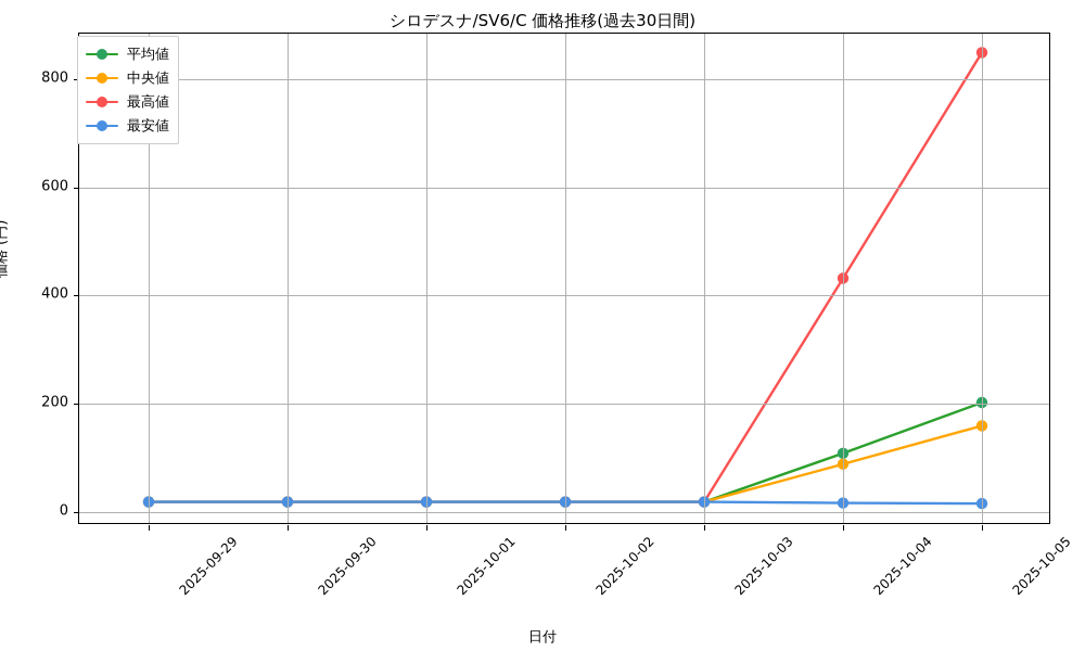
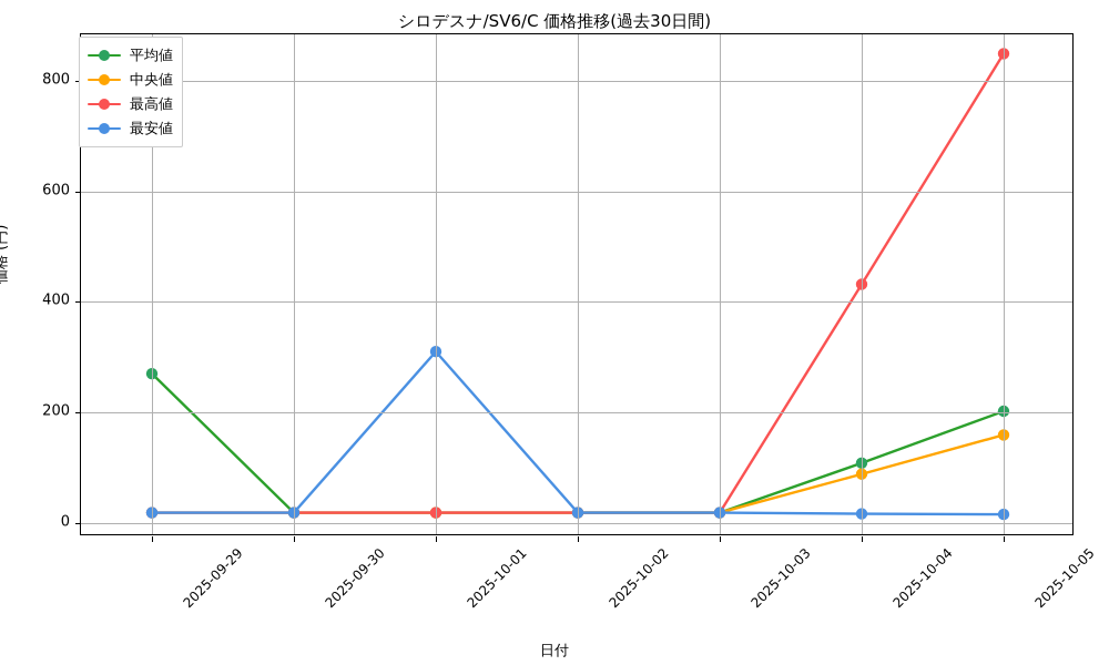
平均値/2025-09-29: 20 -> 270
最安値/2025-10-01: 20 -> 310
